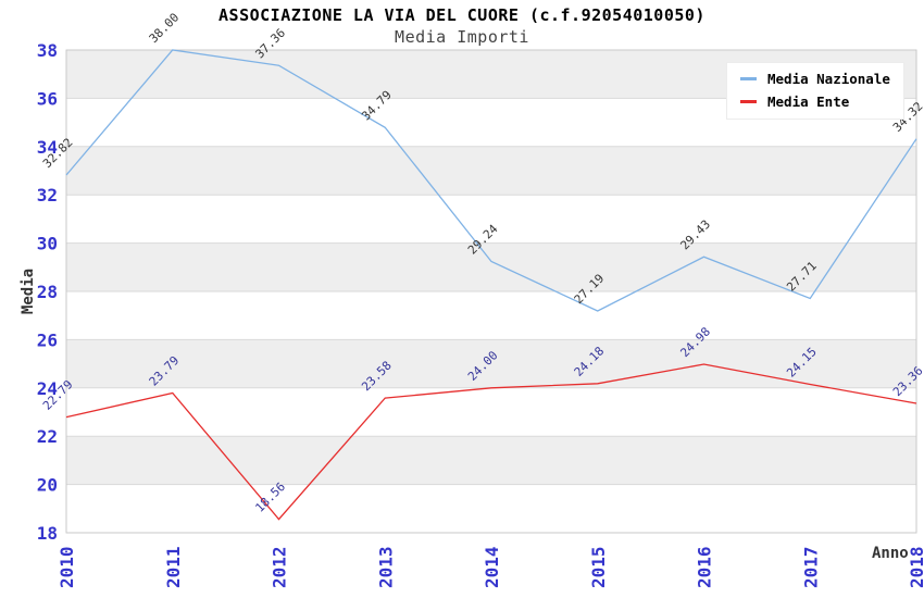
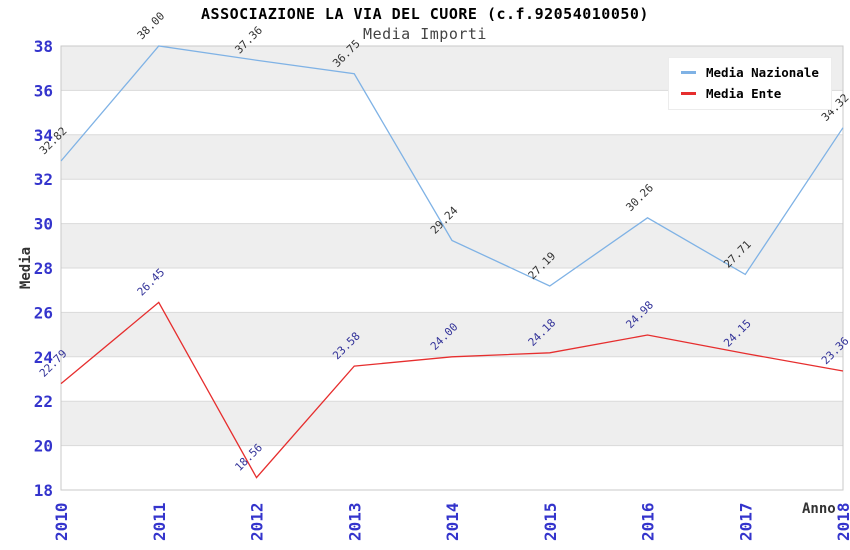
Media Ente/2011: 23.79 -> 26.45
Media Nazionale/2013: 34.79 -> 36.75
Media Nazionale/2016: 29.43 -> 30.26
